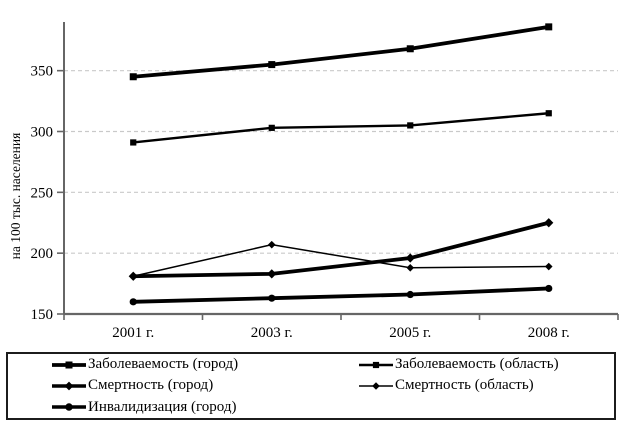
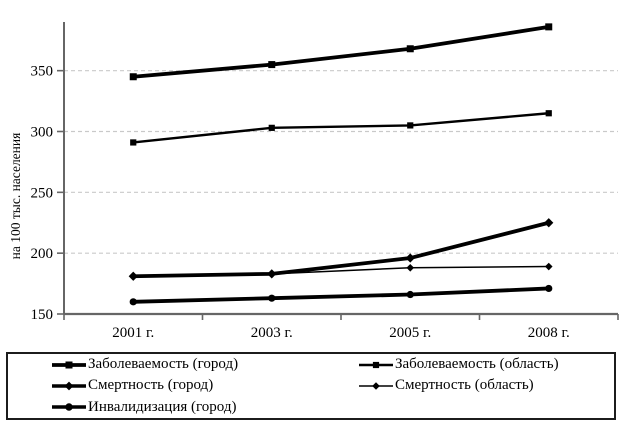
Смертность (область)/2003 г.: 207 -> 183
